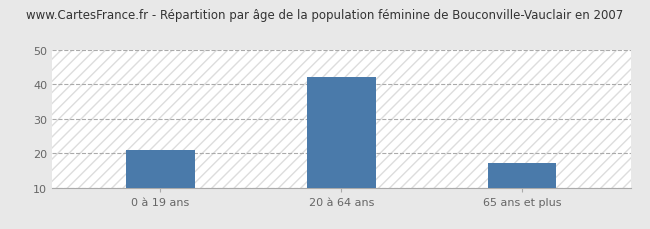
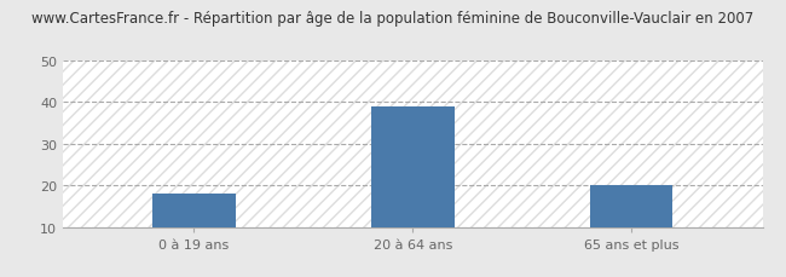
0 à 19 ans: 21 -> 18
20 à 64 ans: 42 -> 39
65 ans et plus: 17 -> 20
